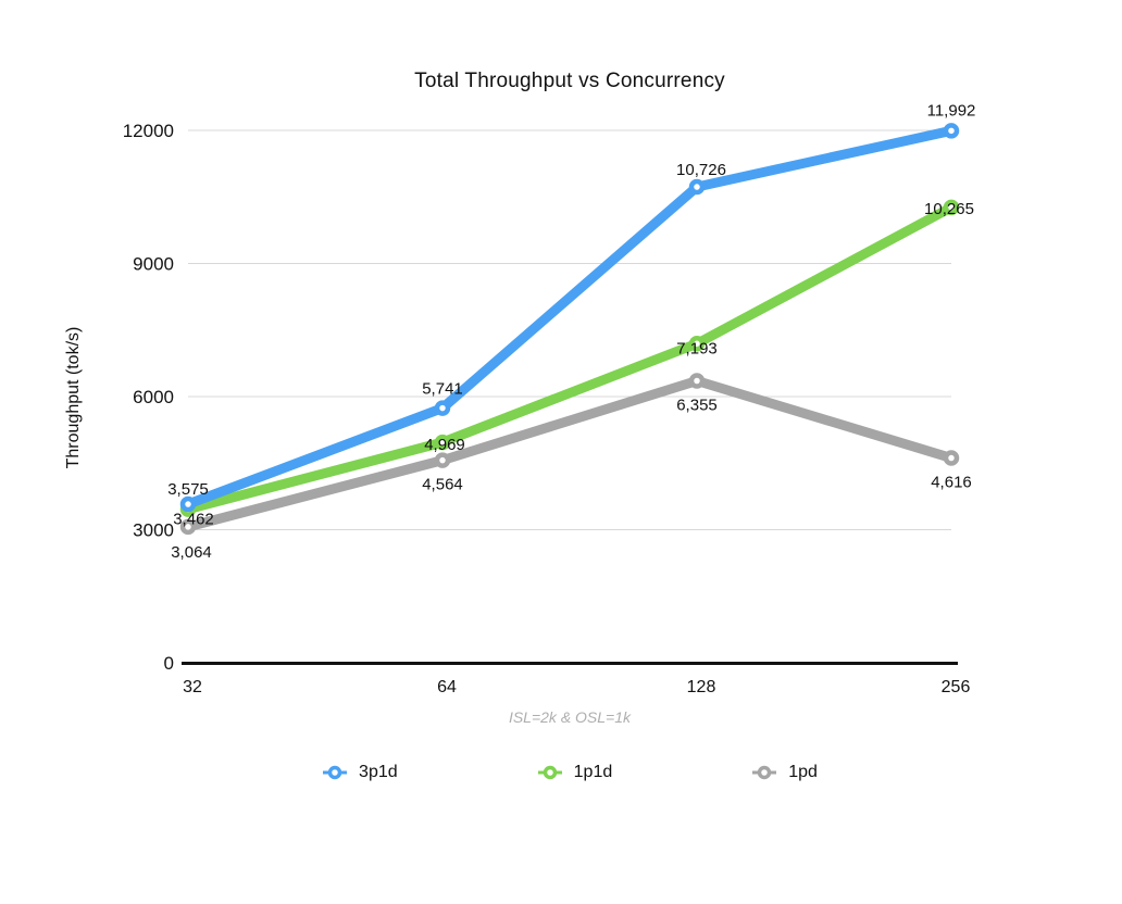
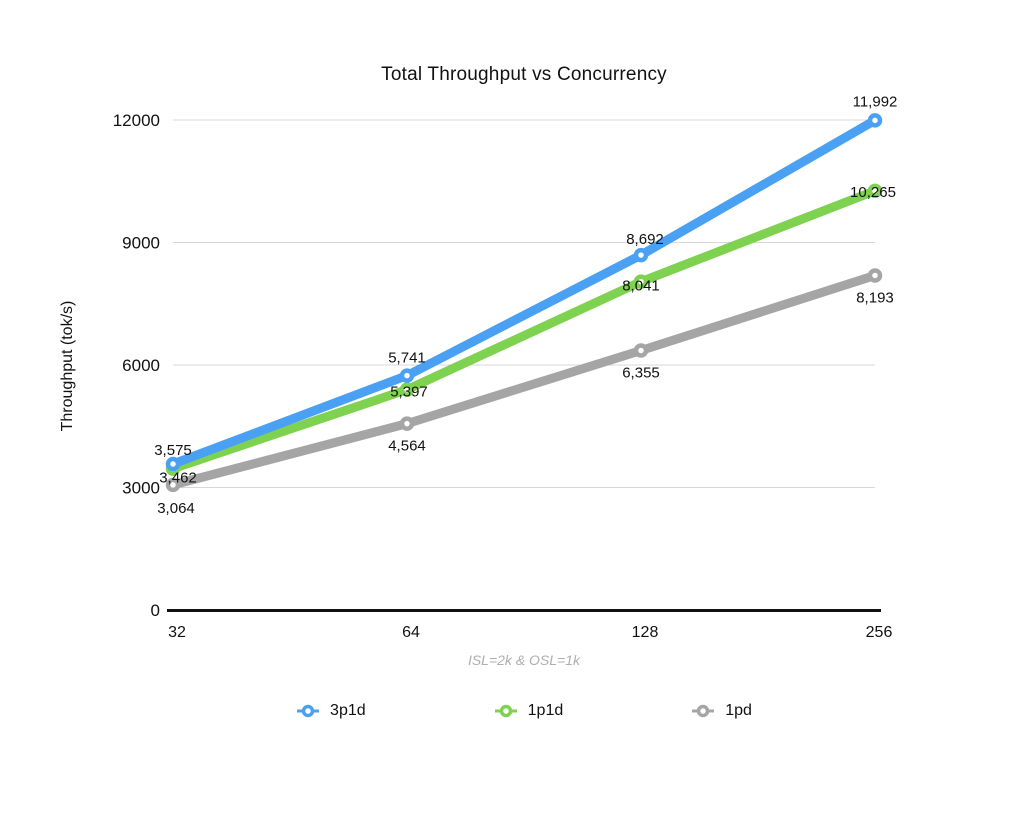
1p1d/64: 4,969 -> 5,397
3p1d/128: 10,726 -> 8,692
1p1d/128: 7,193 -> 8,041
1pd/256: 4,616 -> 8,193
